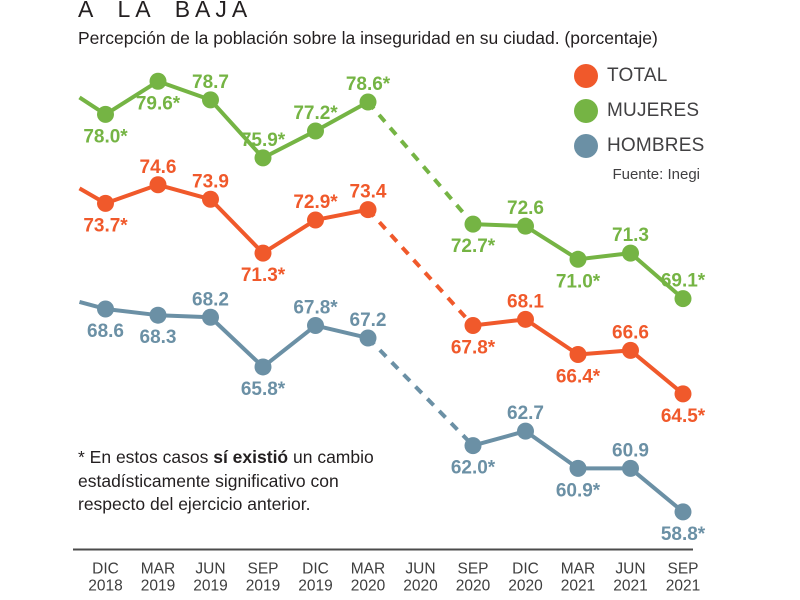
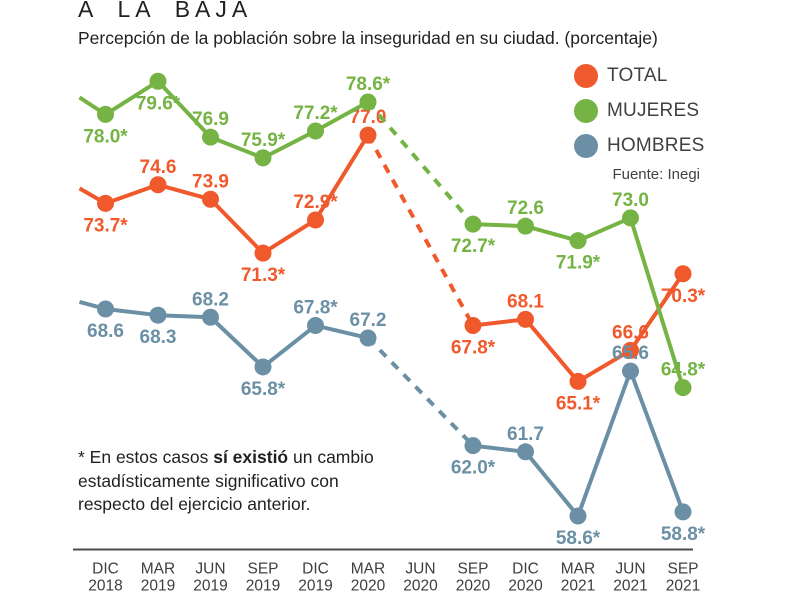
MUJERES/JUN 2019: 78.7 -> 76.9
TOTAL/MAR 2020: 73.4 -> 77.0
HOMBRES/DIC 2020: 62.7 -> 61.7
TOTAL/MAR 2021: 66.4 -> 65.1
MUJERES/MAR 2021: 71.0 -> 71.9
HOMBRES/MAR 2021: 60.9 -> 58.6
MUJERES/JUN 2021: 71.3 -> 73.0
HOMBRES/JUN 2021: 60.9 -> 65.6
TOTAL/SEP 2021: 64.5 -> 70.3
MUJERES/SEP 2021: 69.1 -> 64.8
